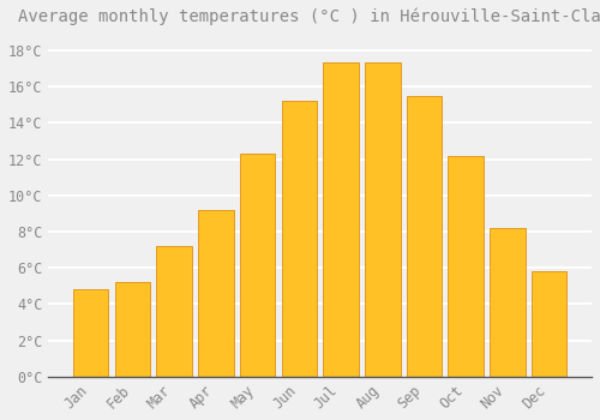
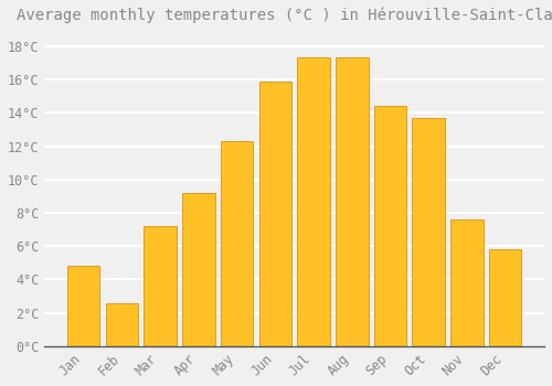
Feb: 5.2°C -> 2.6°C
Jun: 15.2°C -> 15.9°C
Sep: 15.5°C -> 14.4°C
Oct: 12.2°C -> 13.7°C
Nov: 8.2°C -> 7.6°C
